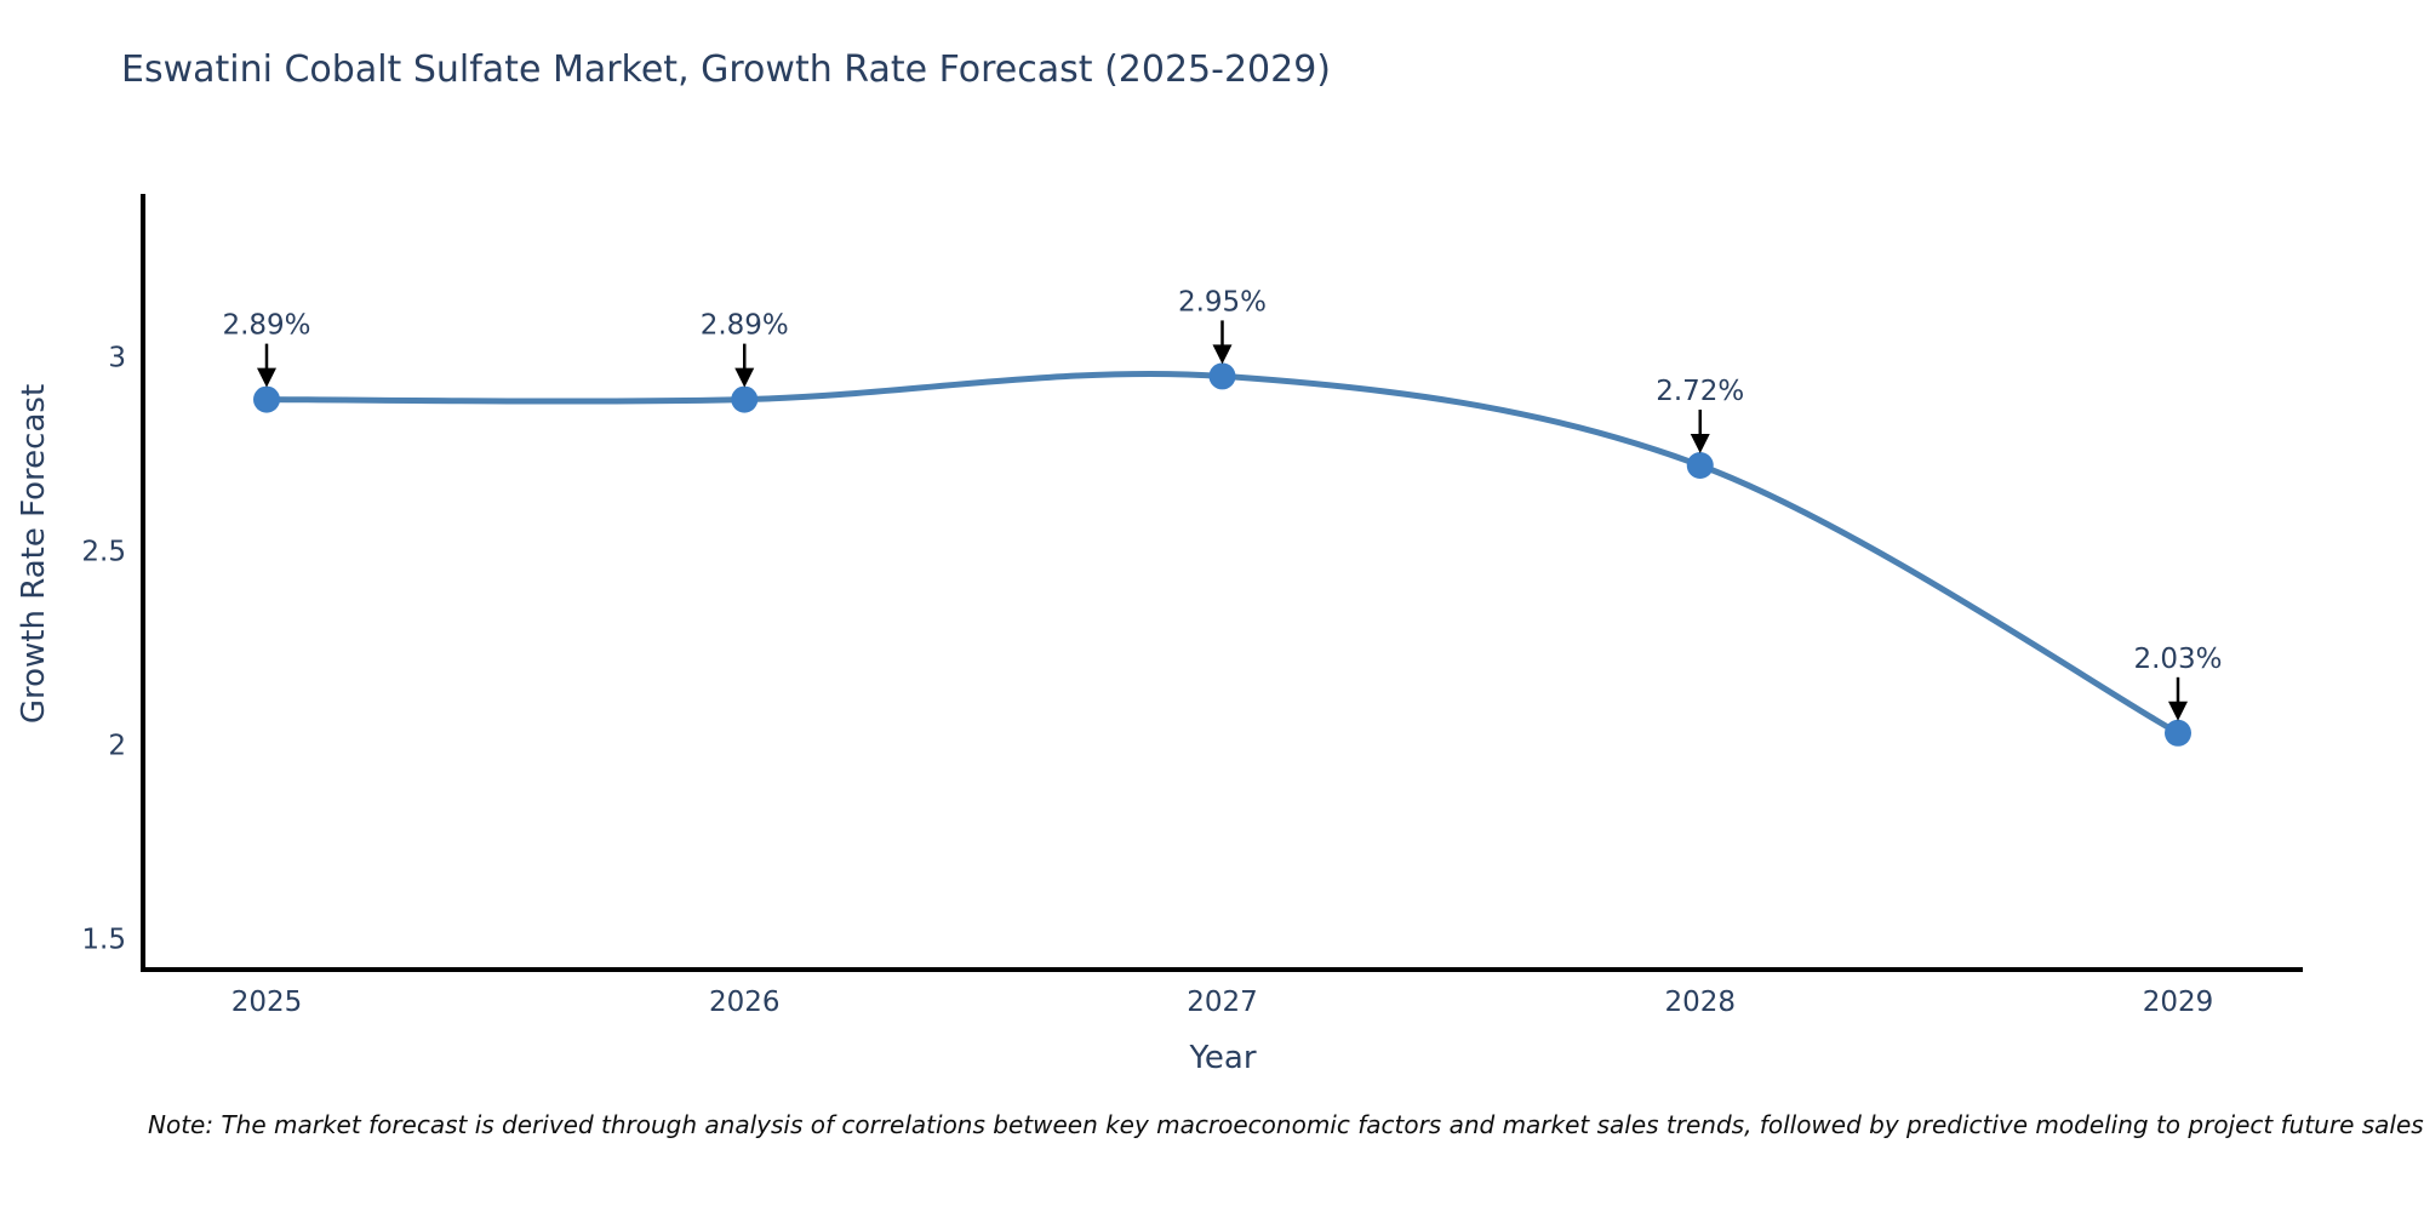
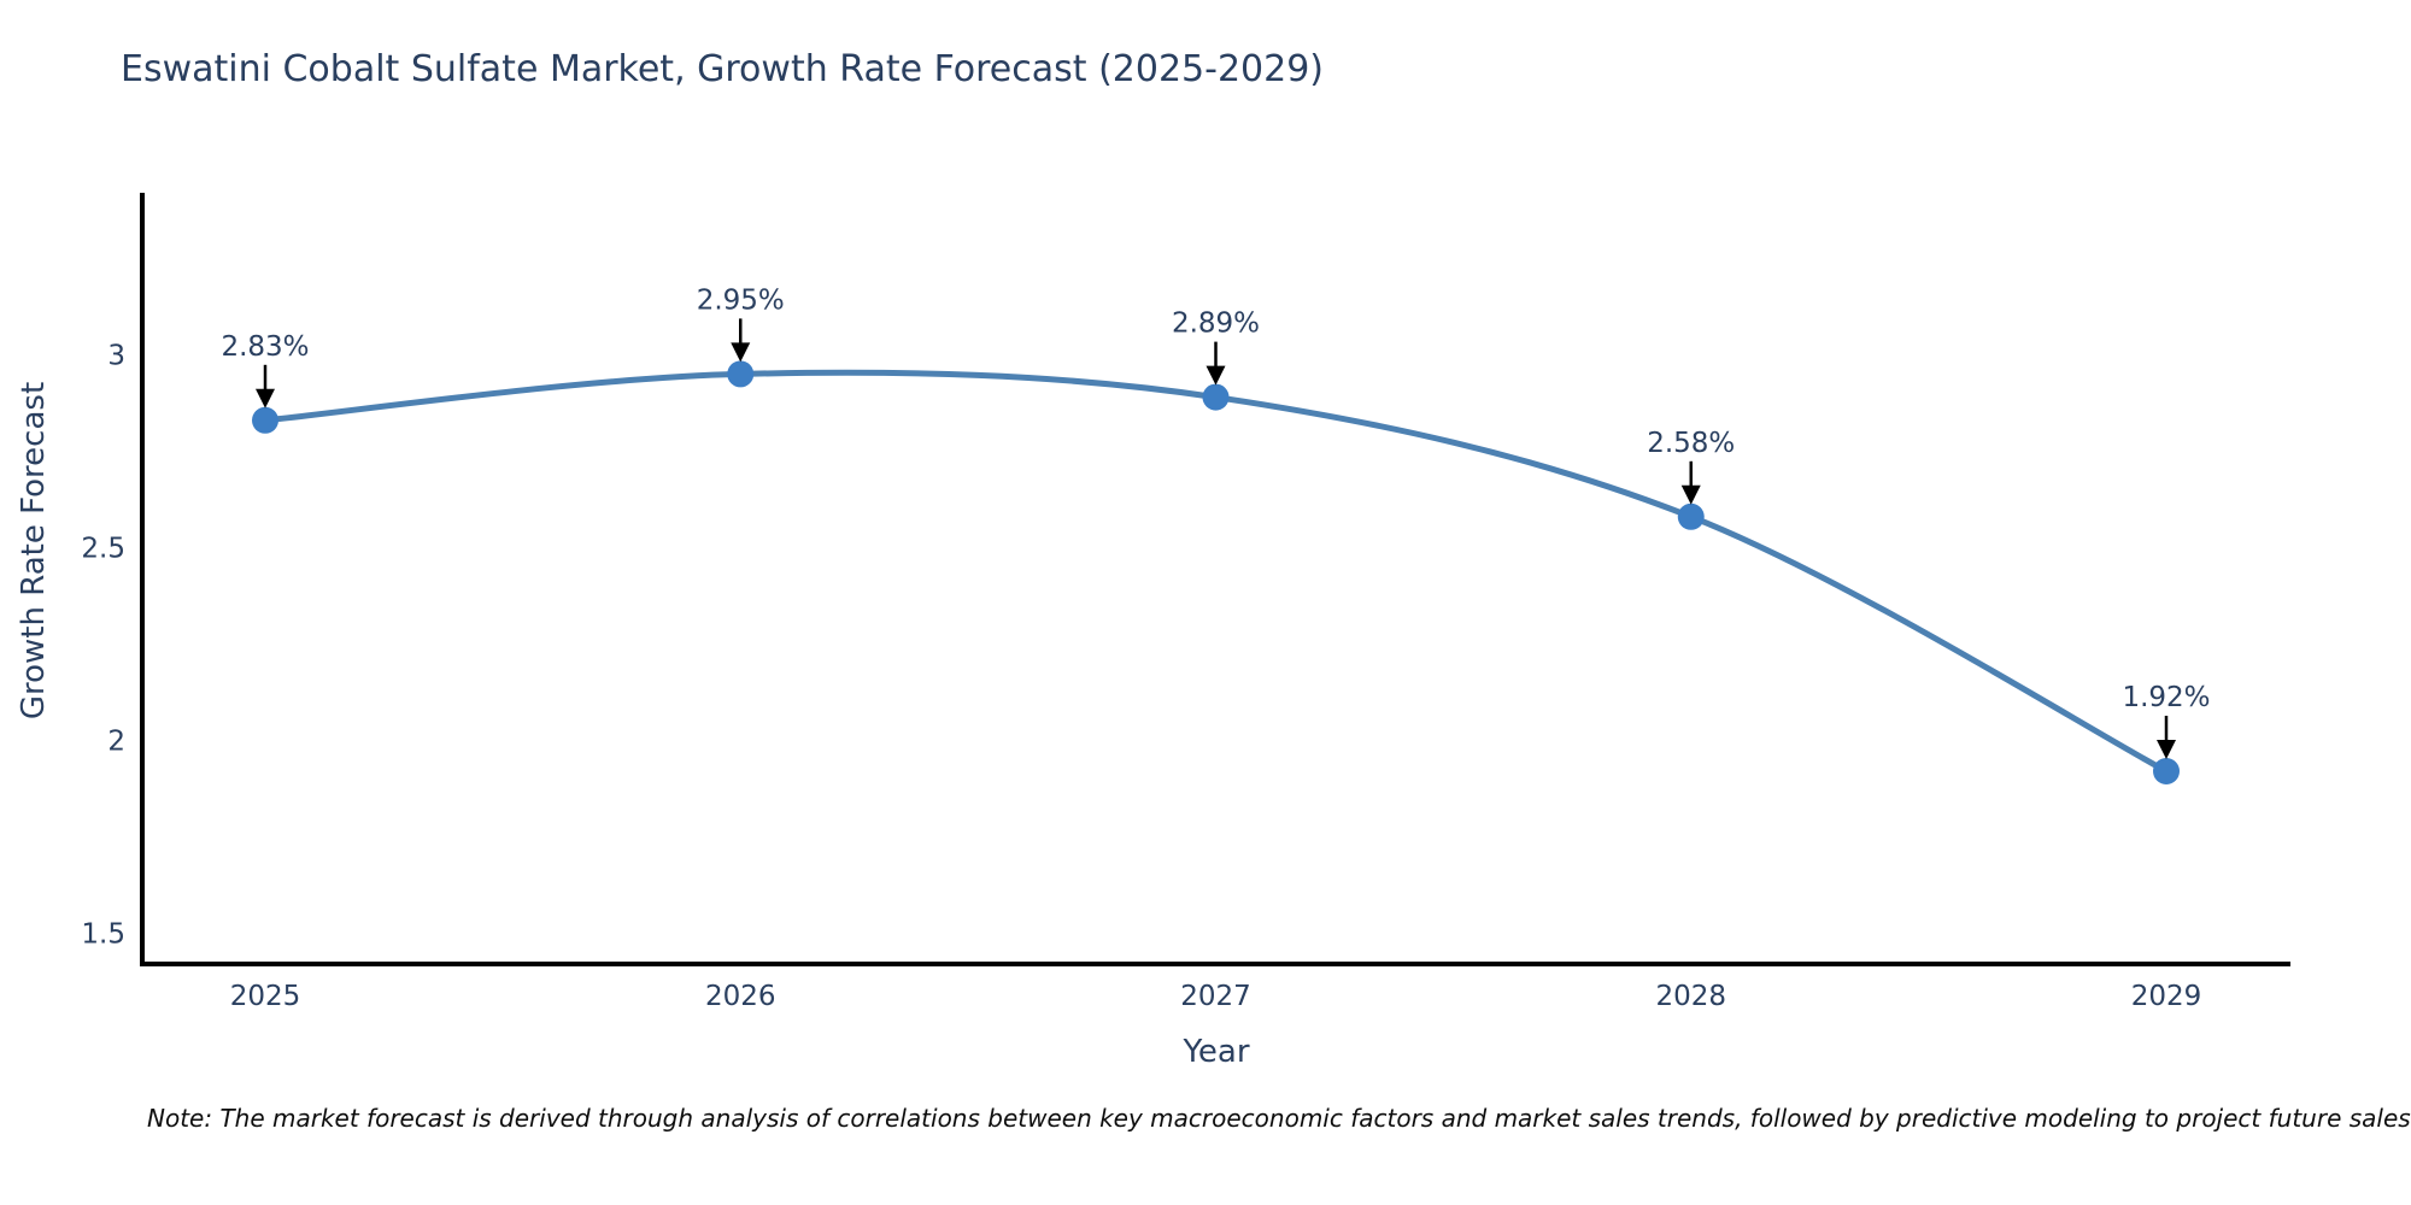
2025: 2.89% -> 2.83%
2026: 2.89% -> 2.95%
2027: 2.95% -> 2.89%
2028: 2.72% -> 2.58%
2029: 2.03% -> 1.92%
